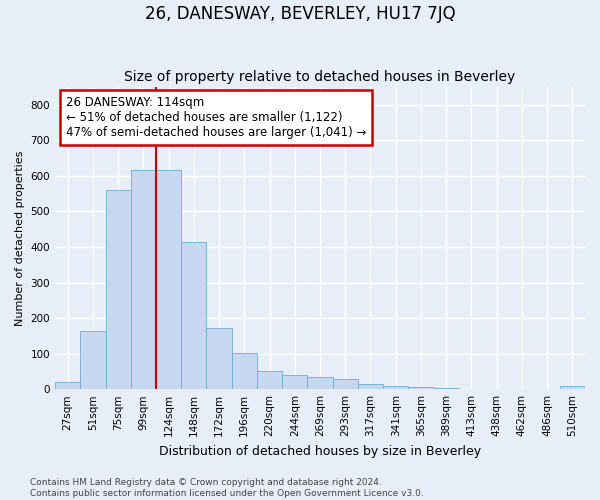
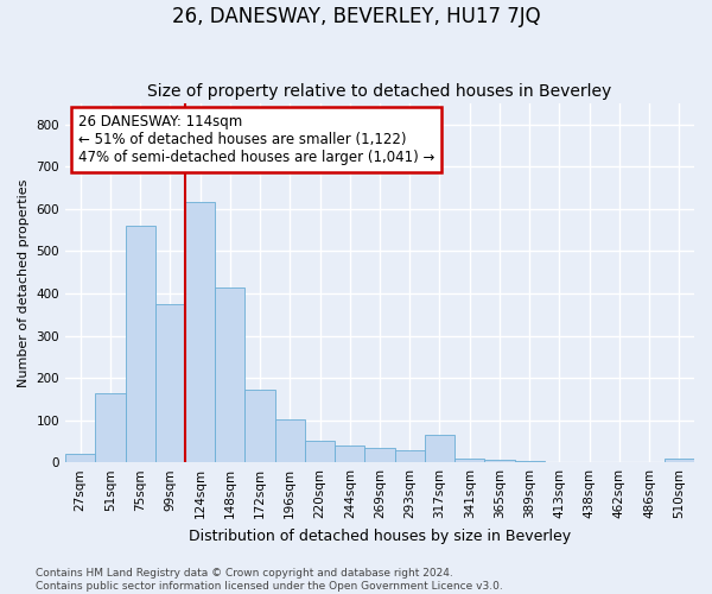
99sqm: 617 -> 375
317sqm: 15 -> 65
